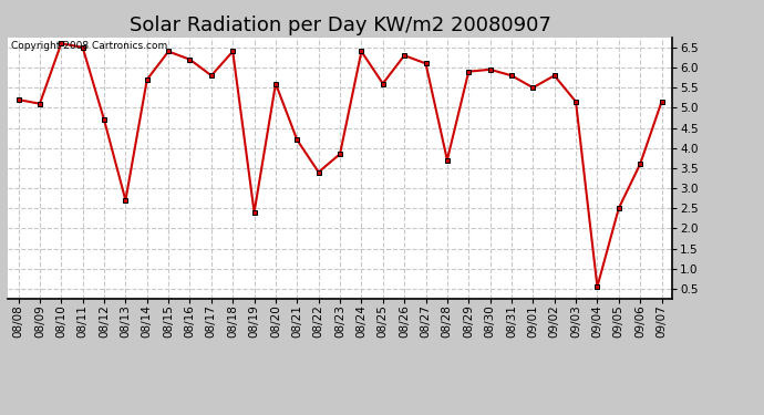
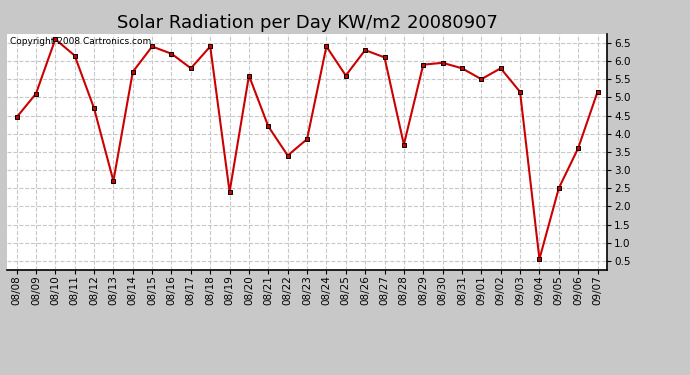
08/08: 5.20 -> 4.45
08/11: 6.50 -> 6.15
